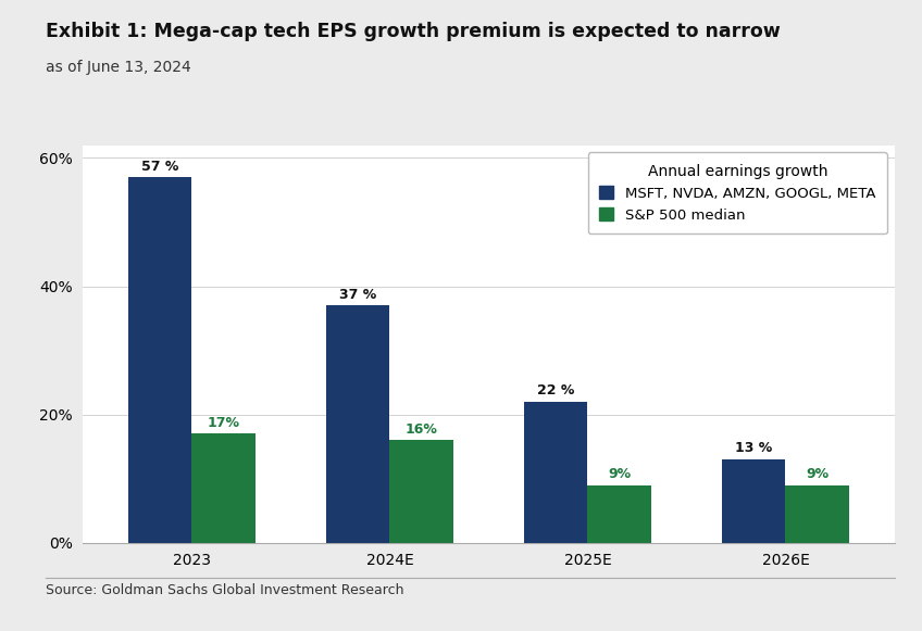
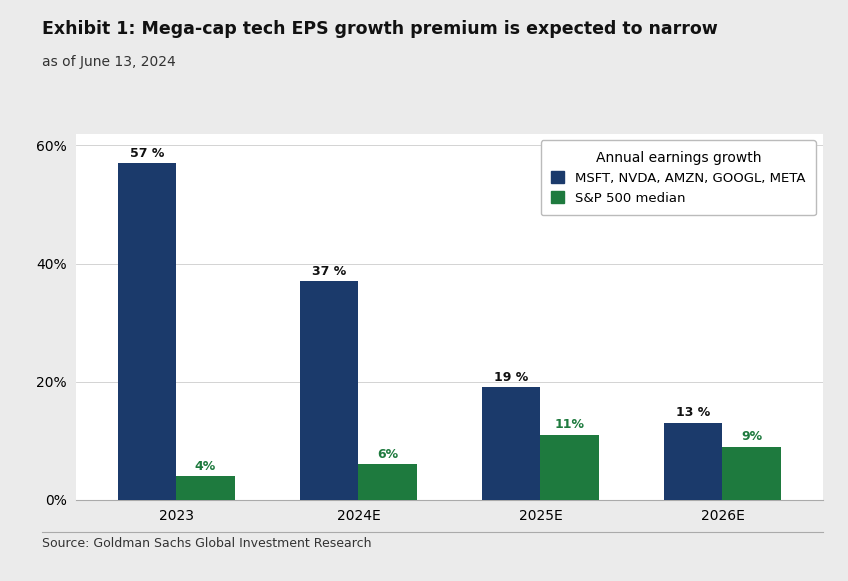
S&P 500 median/2023: 17% -> 4%
S&P 500 median/2024E: 16% -> 6%
MSFT, NVDA, AMZN, GOOGL, META/2025E: 22 -> 19
S&P 500 median/2025E: 9% -> 11%
